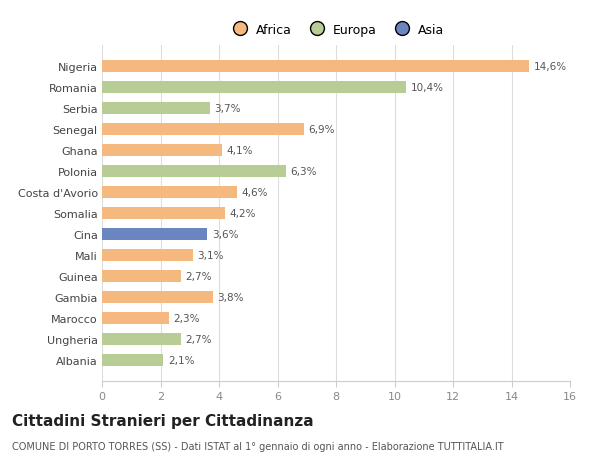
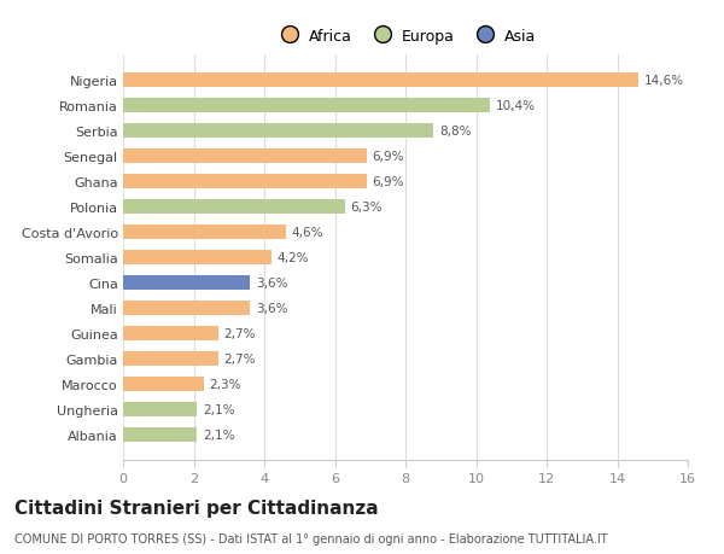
Serbia: 3,7% -> 8,8%
Ghana: 4,1% -> 6,9%
Mali: 3,1% -> 3,6%
Gambia: 3,8% -> 2,7%
Ungheria: 2,7% -> 2,1%
